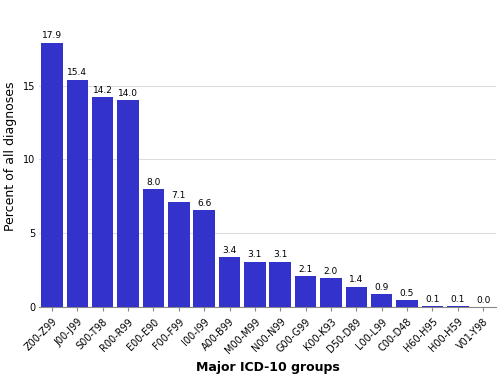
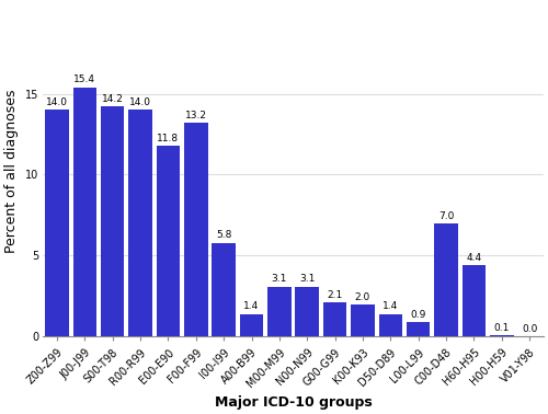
Z00-Z99: 17.9 -> 14.0
E00-E90: 8.0 -> 11.8
F00-F99: 7.1 -> 13.2
I00-I99: 6.6 -> 5.8
A00-B99: 3.4 -> 1.4
C00-D48: 0.5 -> 7.0
H60-H95: 0.1 -> 4.4
